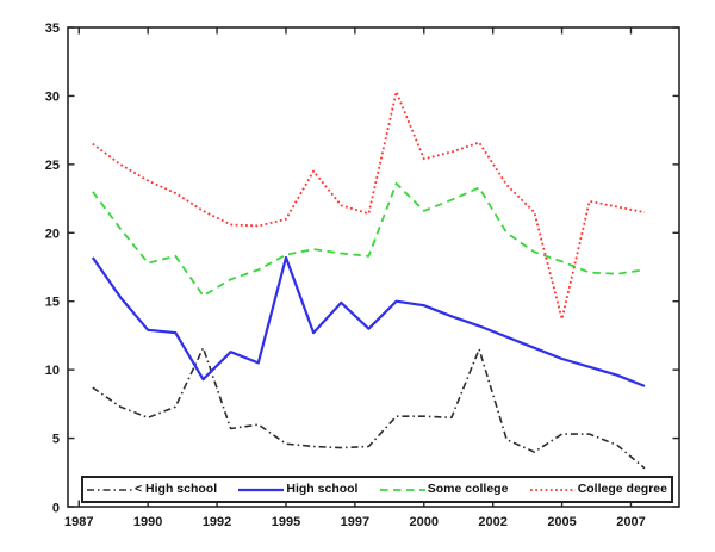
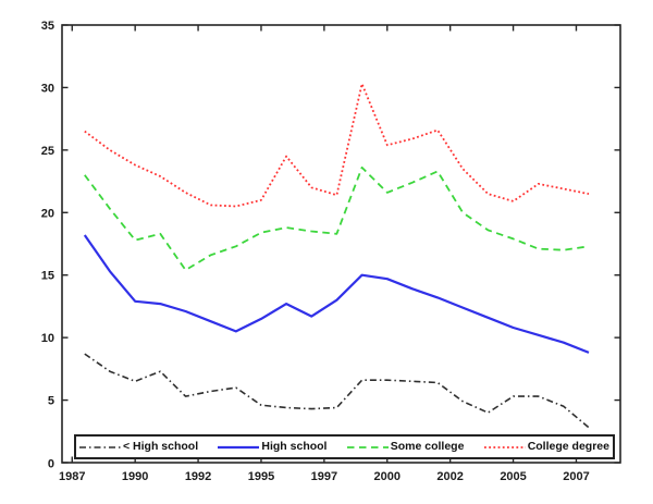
< High school/1992: 11.6 -> 5.3
High school/1992: 9.3 -> 12.1
High school/1995: 18.2 -> 11.5
High school/1997: 14.9 -> 11.7
< High school/2002: 11.5 -> 6.4
College degree/2005: 13.7 -> 20.9
